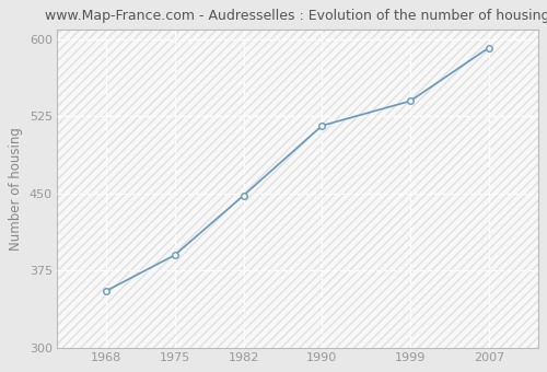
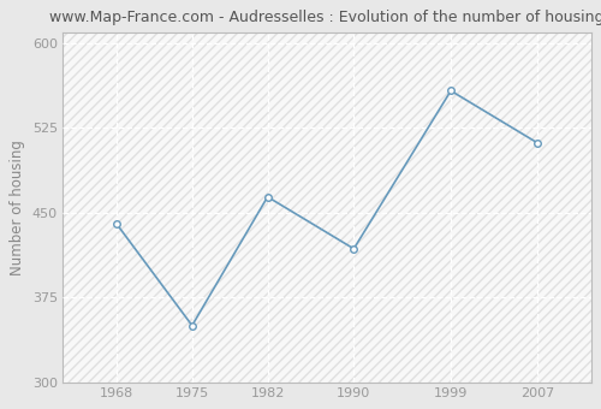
1968: 355 -> 440
1975: 390 -> 350
1982: 448 -> 464
1990: 516 -> 418
1999: 540 -> 558
2007: 592 -> 512
